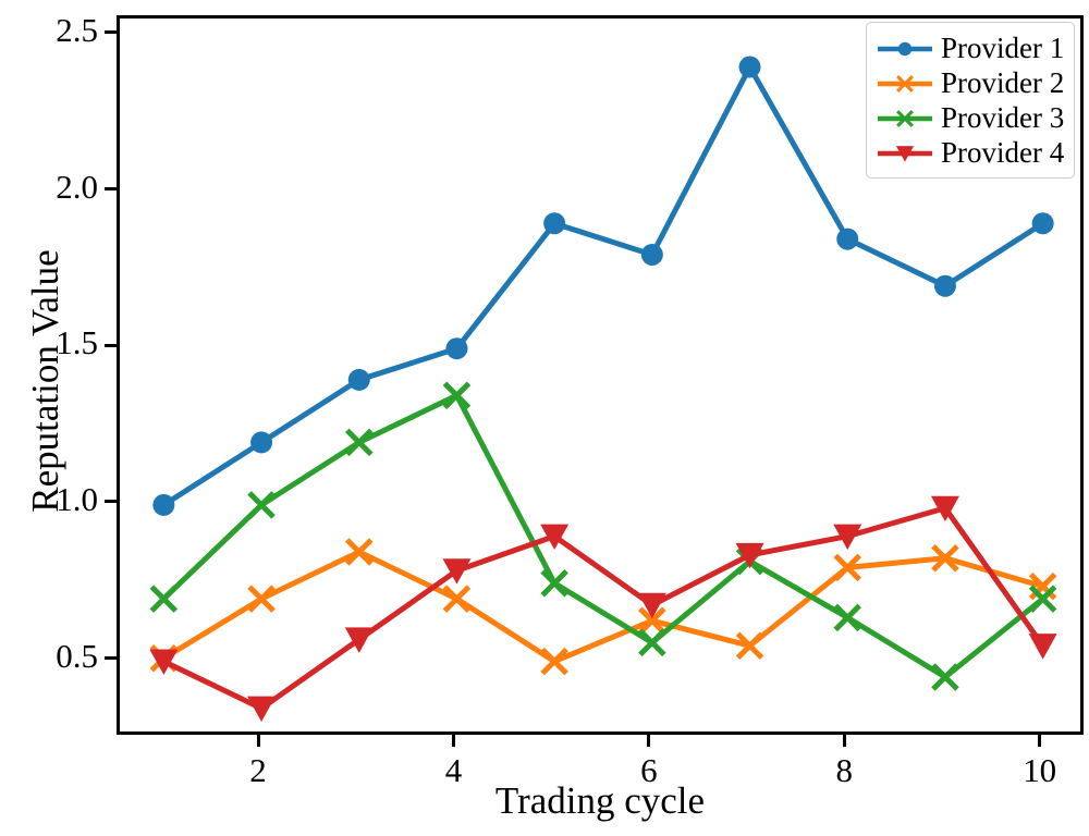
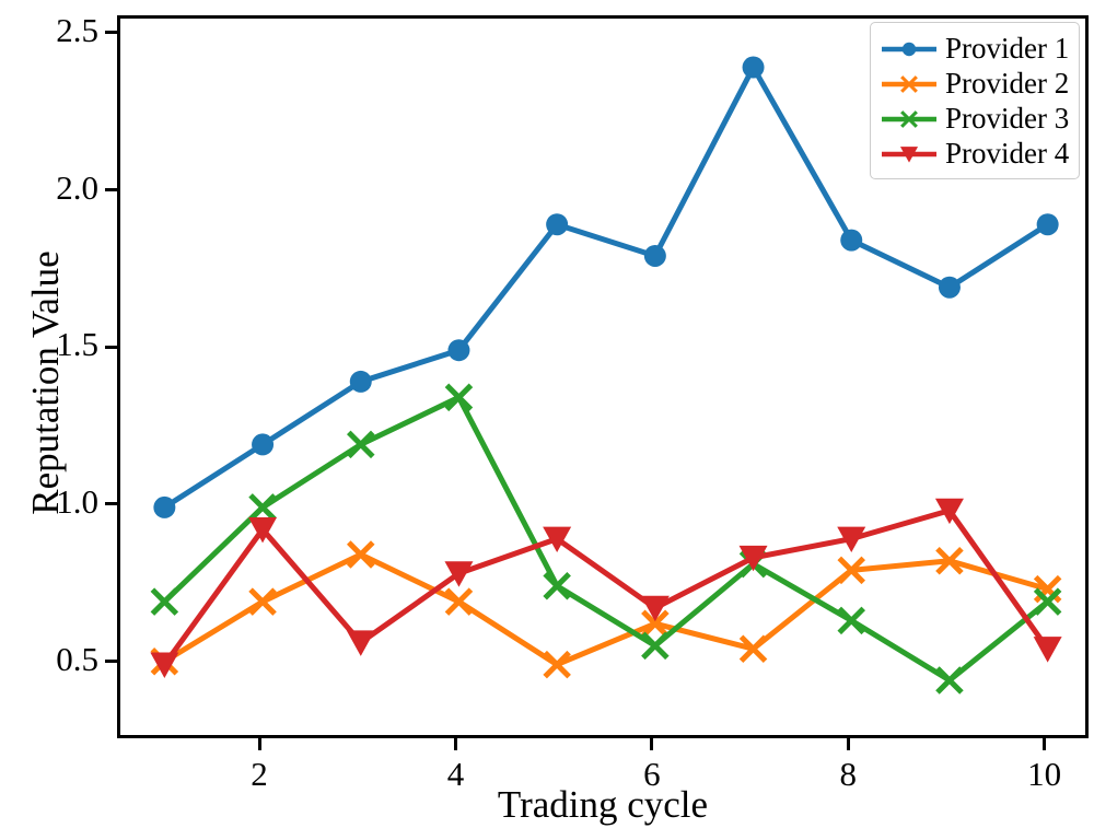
Provider 4/2: 0.35 -> 0.93
